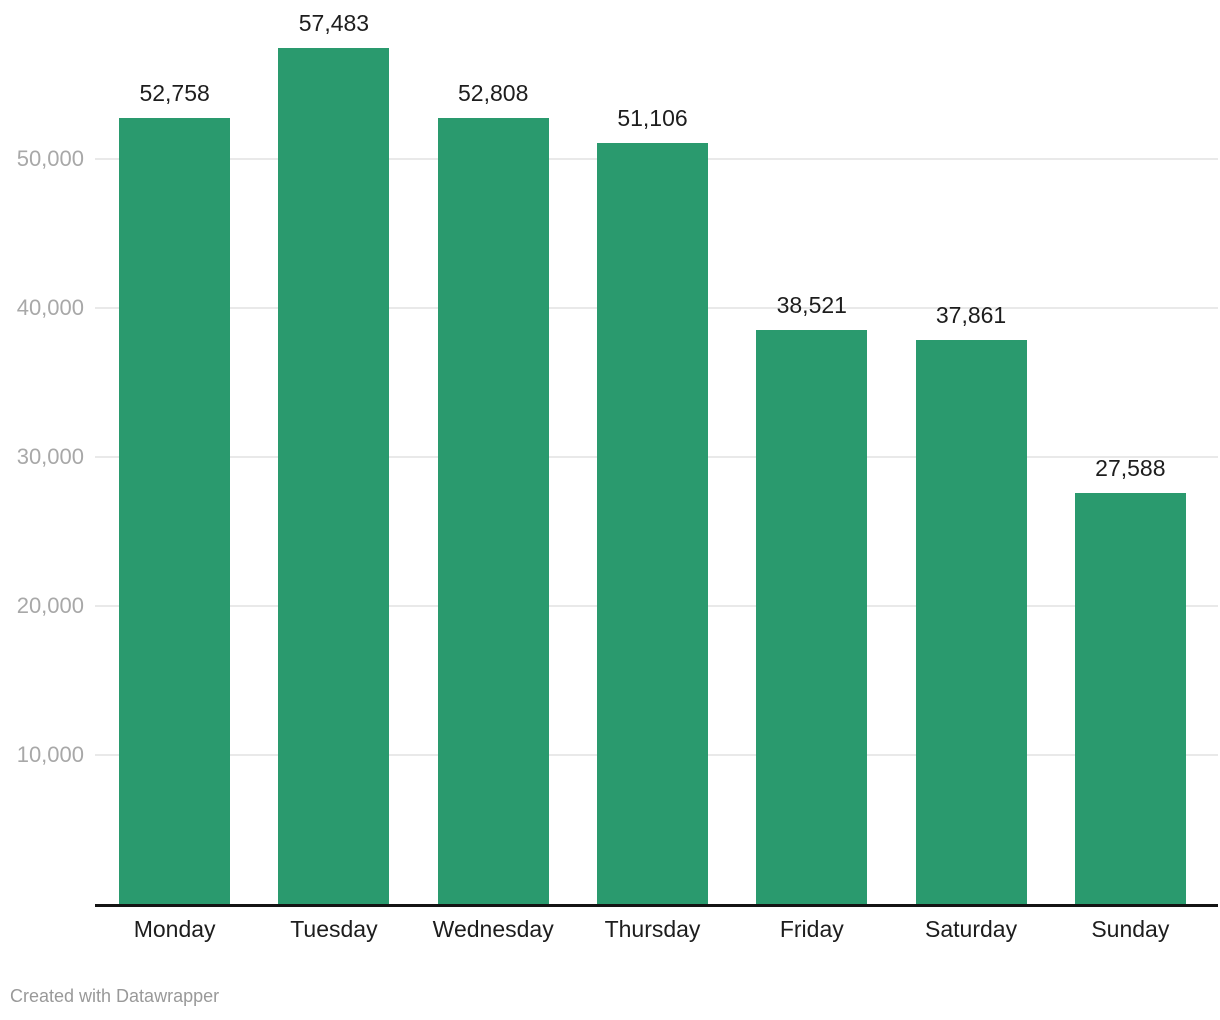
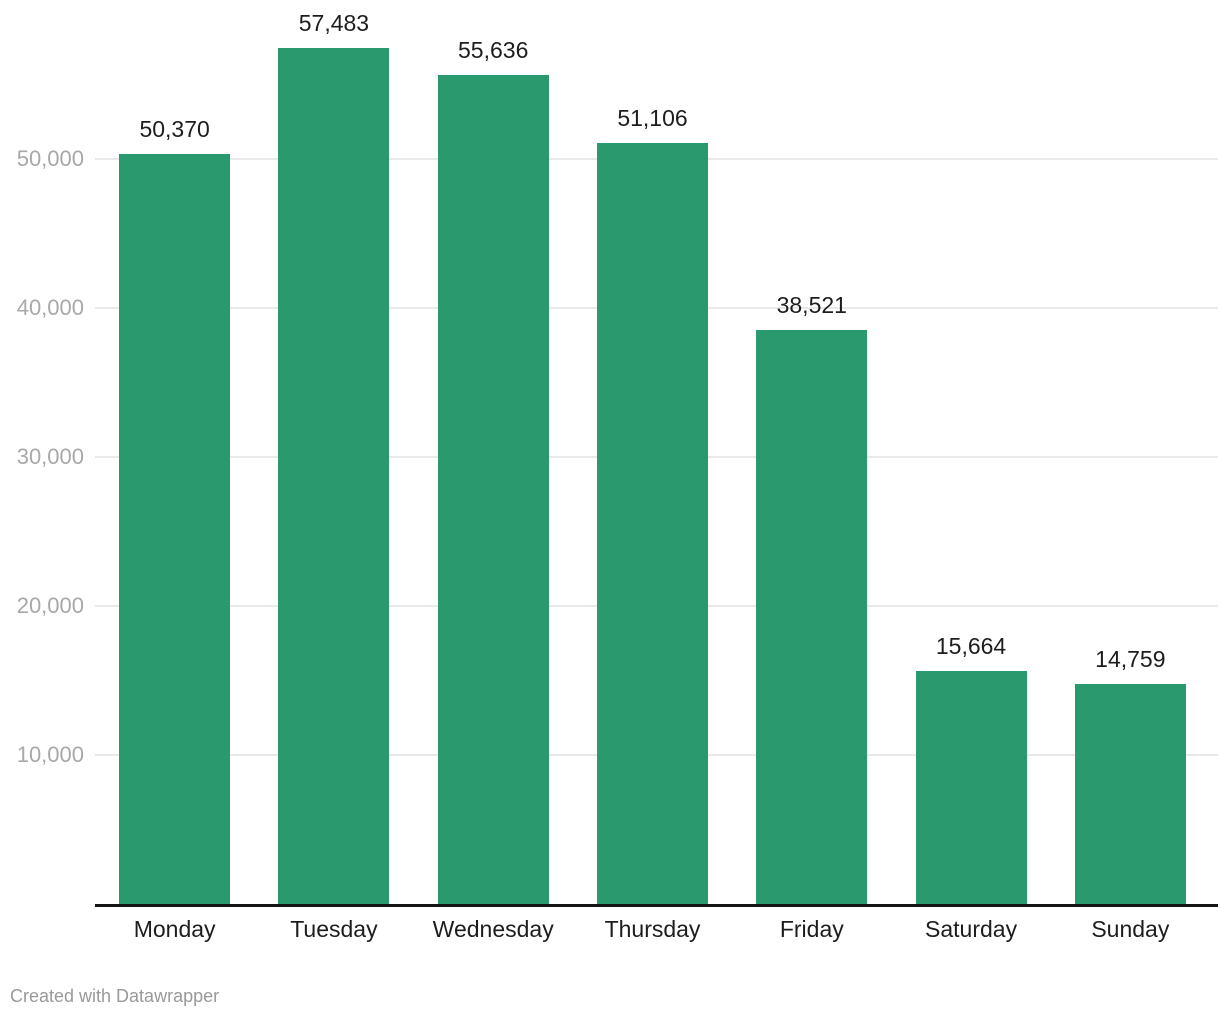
Monday: 52,758 -> 50,370
Wednesday: 52,808 -> 55,636
Saturday: 37,861 -> 15,664
Sunday: 27,588 -> 14,759
